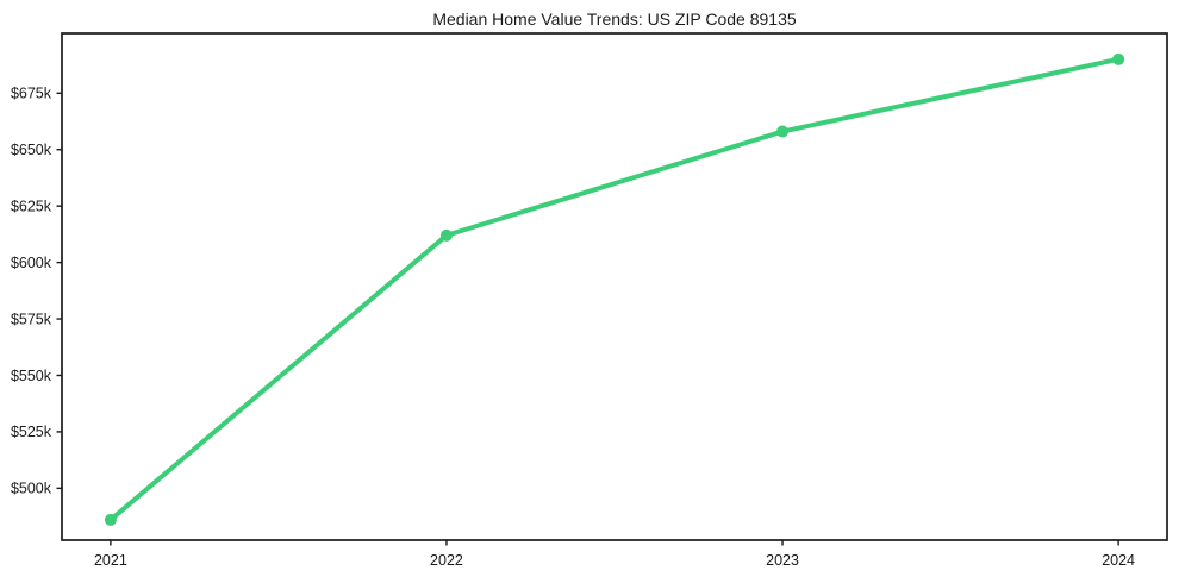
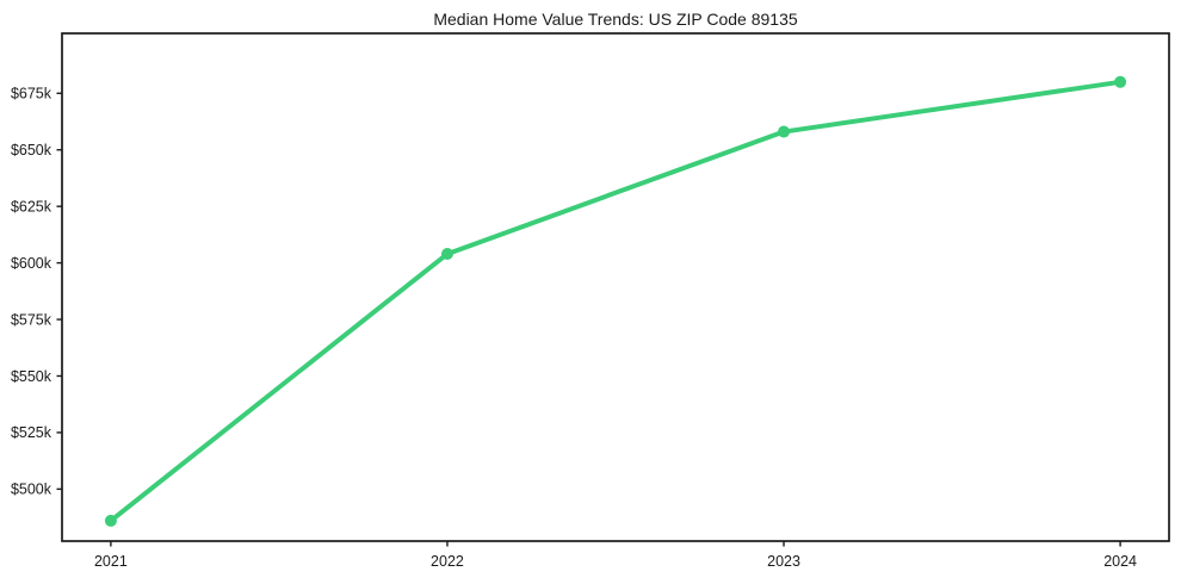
2022: $612k -> $604k
2024: $690k -> $680k
